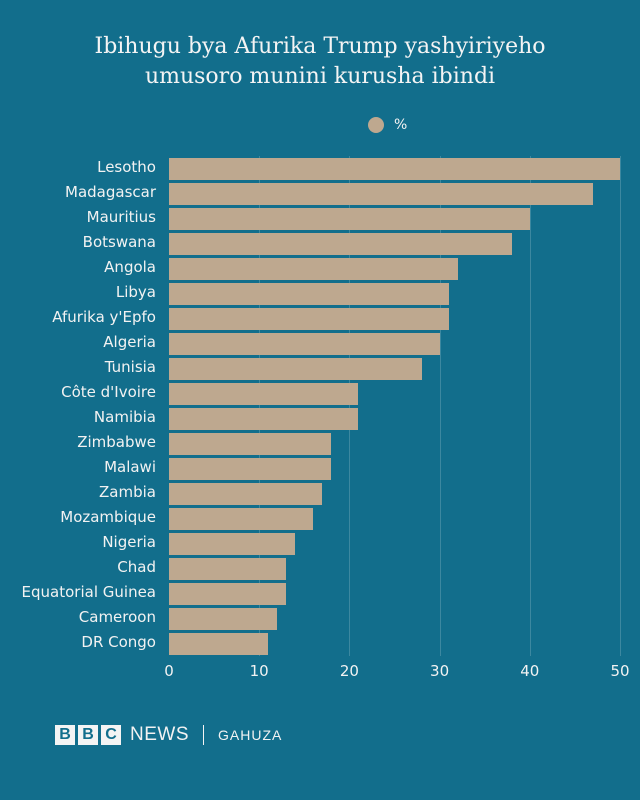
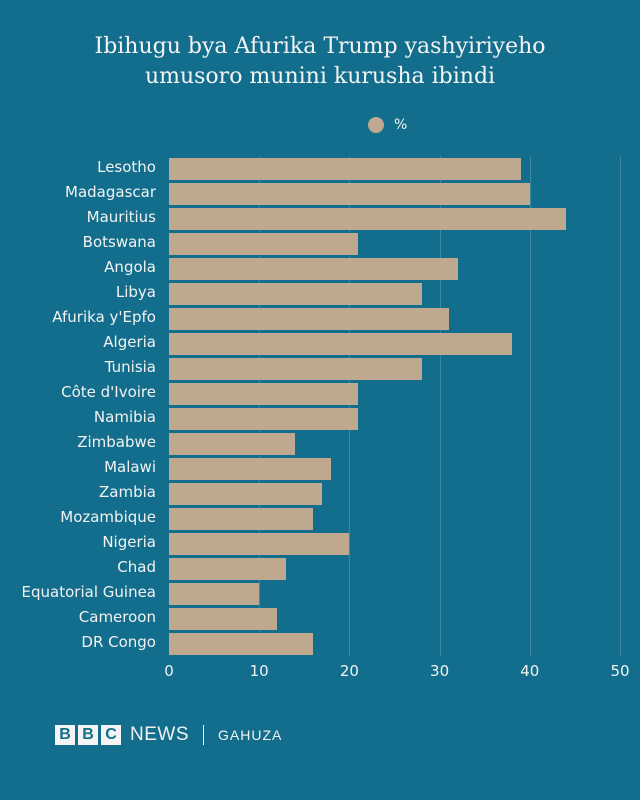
Lesotho: 50 -> 39
Madagascar: 47 -> 40
Mauritius: 40 -> 44
Botswana: 38 -> 21
Libya: 31 -> 28
Algeria: 30 -> 38
Zimbabwe: 18 -> 14
Nigeria: 14 -> 20
Equatorial Guinea: 13 -> 10
DR Congo: 11 -> 16
